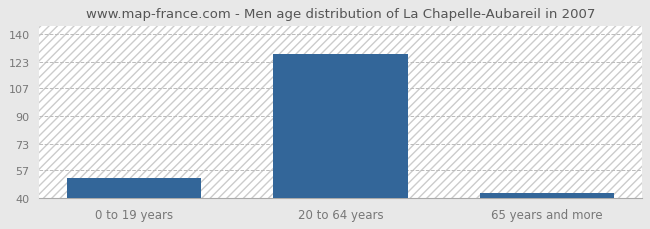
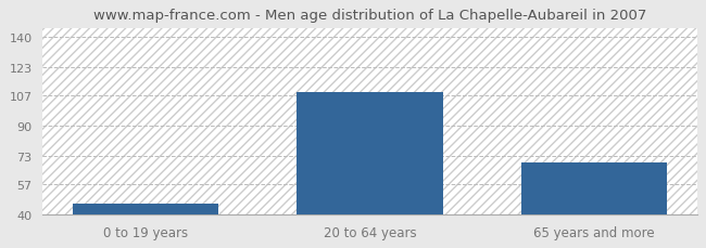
0 to 19 years: 52 -> 46
20 to 64 years: 128 -> 109
65 years and more: 43 -> 69
